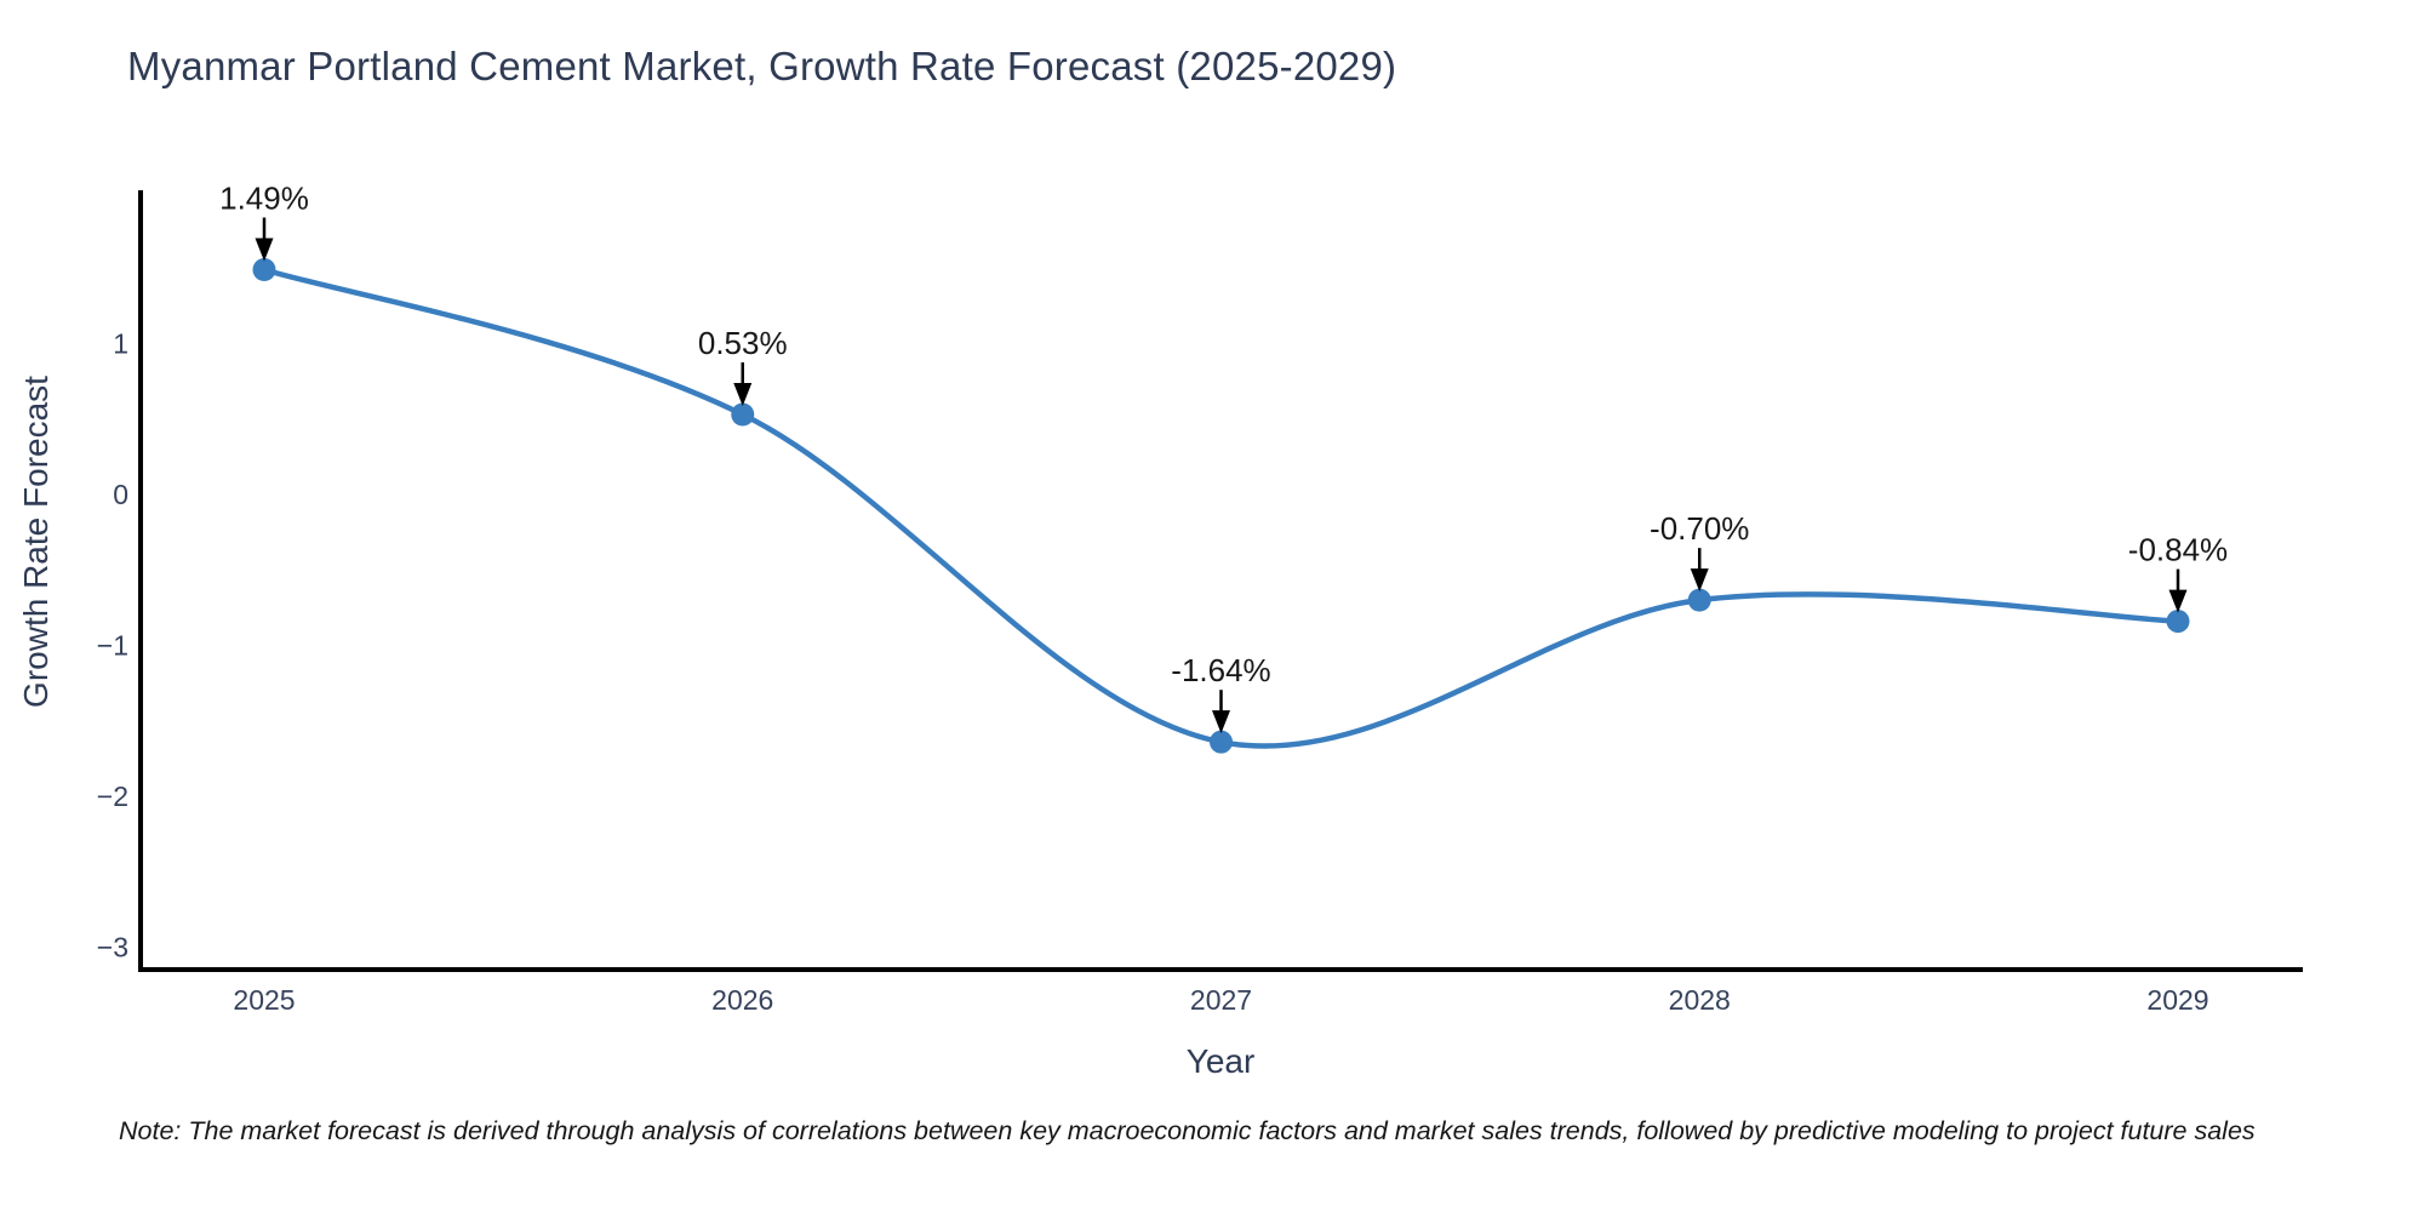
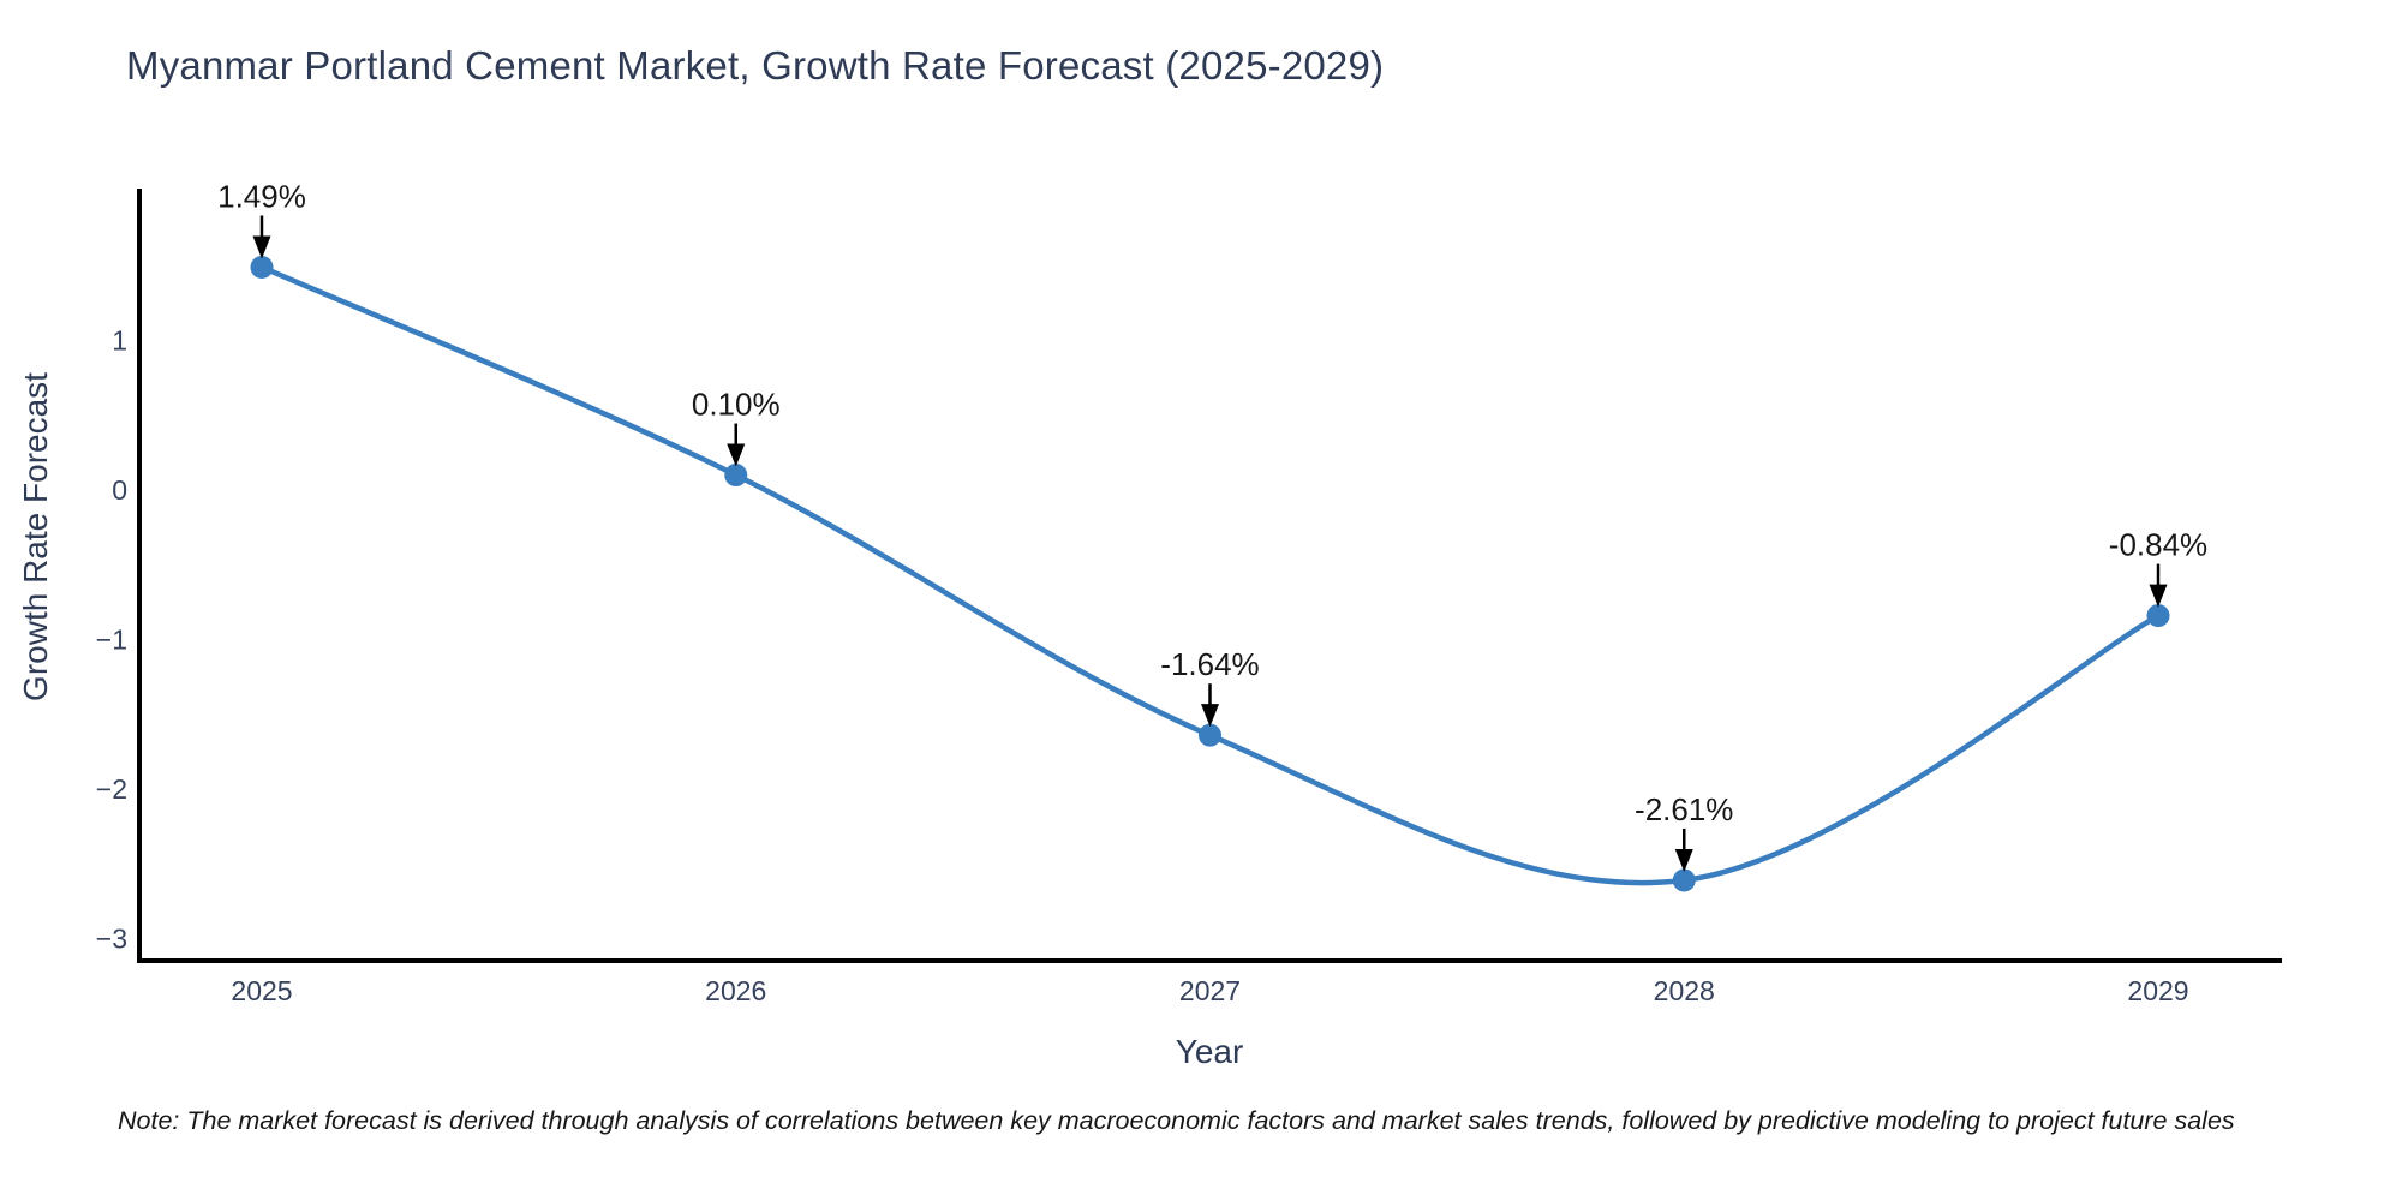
2026: 0.53% -> 0.10%
2028: -0.70% -> -2.61%
